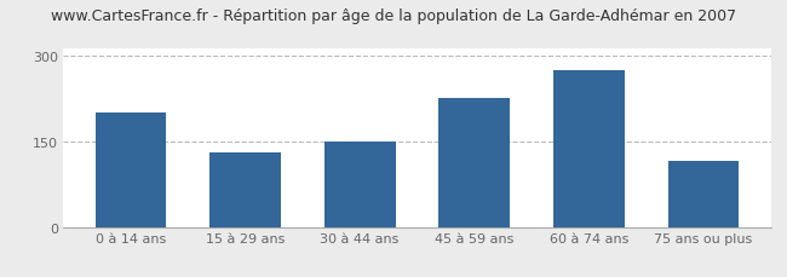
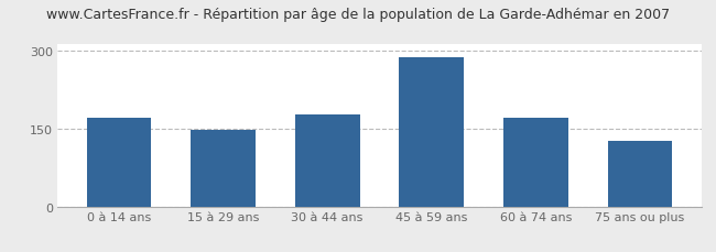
0 à 14 ans: 200 -> 170
15 à 29 ans: 130 -> 147
30 à 44 ans: 150 -> 178
45 à 59 ans: 225 -> 287
60 à 74 ans: 275 -> 170
75 ans ou plus: 115 -> 127
